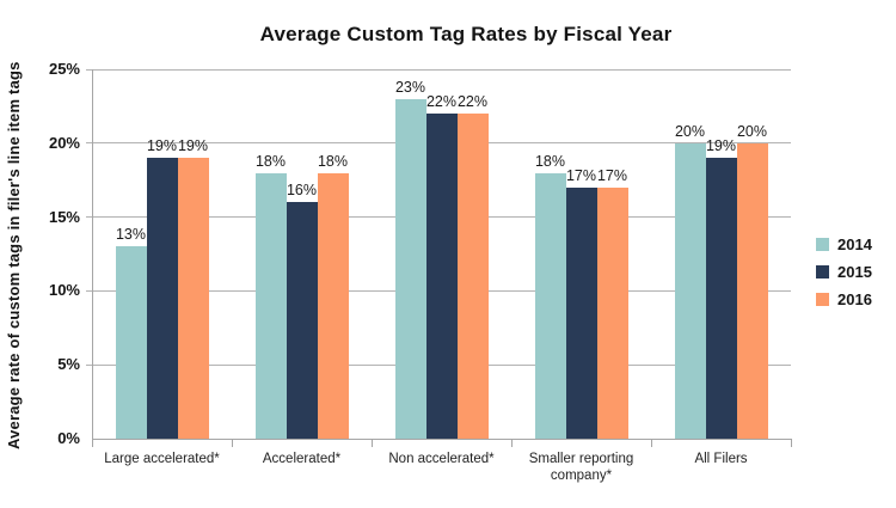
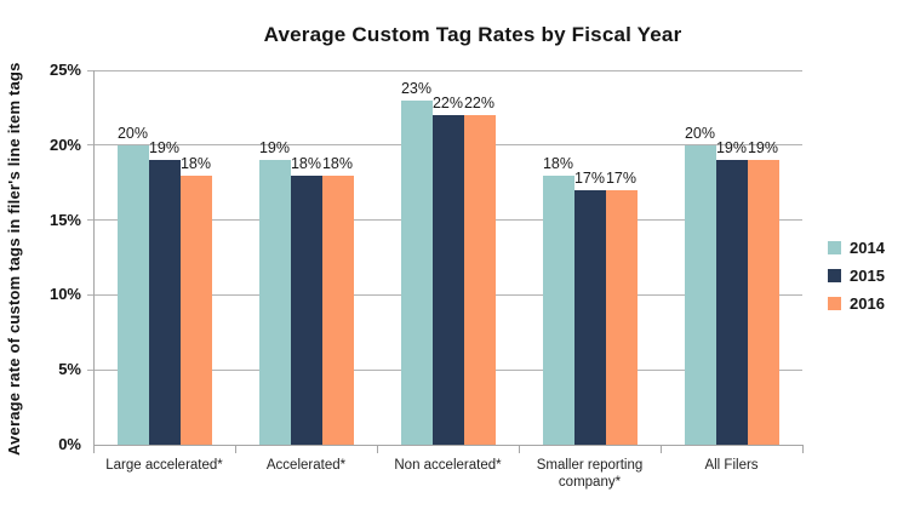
2014/Large accelerated*: 13% -> 20%
2016/Large accelerated*: 19% -> 18%
2014/Accelerated*: 18% -> 19%
2015/Accelerated*: 16% -> 18%
2016/All Filers: 20% -> 19%
